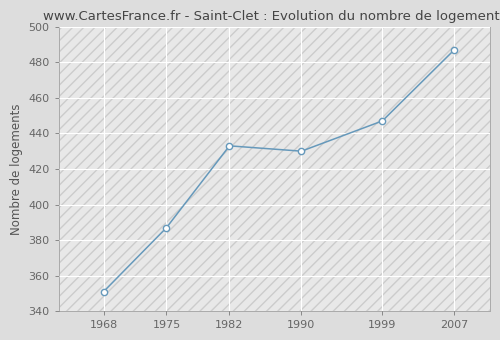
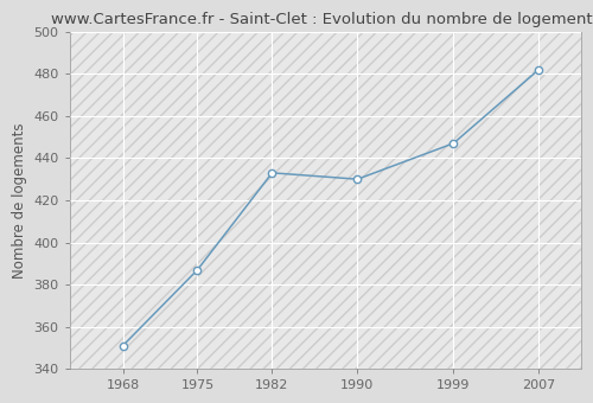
2007: 487 -> 482
